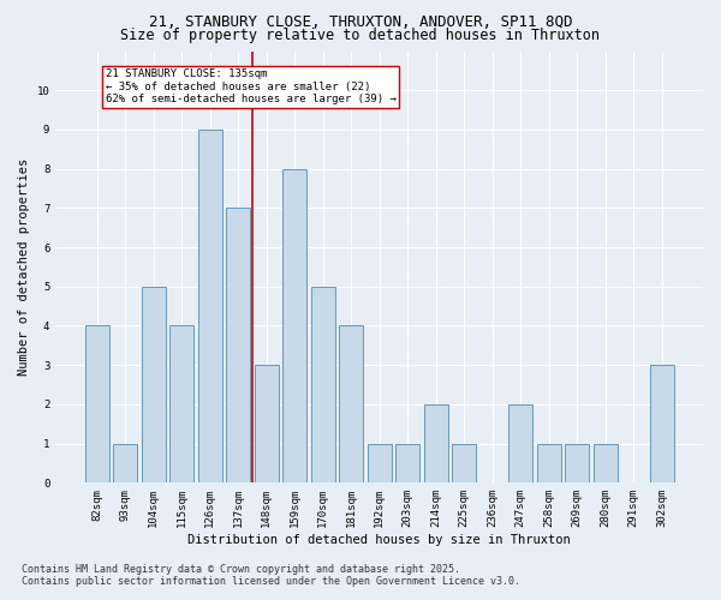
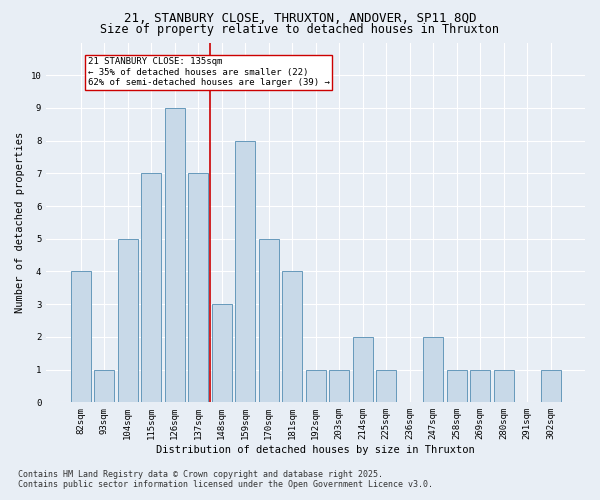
115sqm: 4 -> 7
302sqm: 3 -> 1
